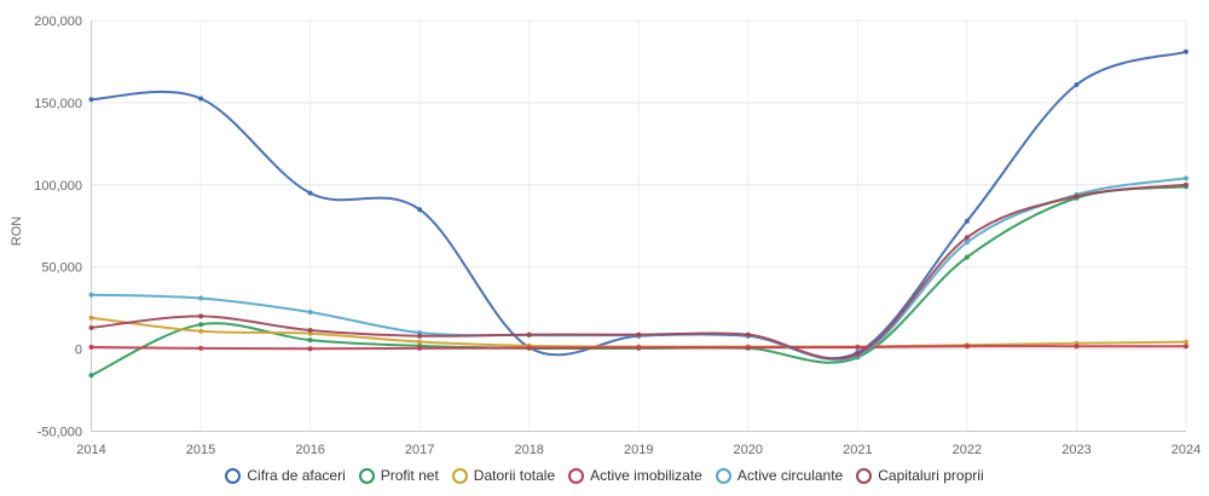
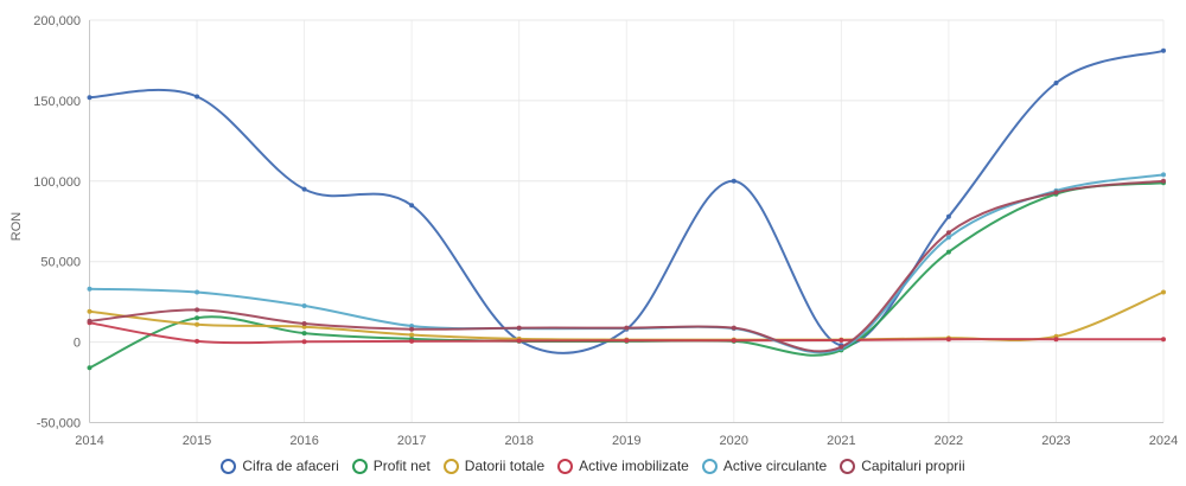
Active imobilizate/2014: 1000 -> 12000
Cifra de afaceri/2020: 8000 -> 100000
Datorii totale/2024: 4000 -> 31000
